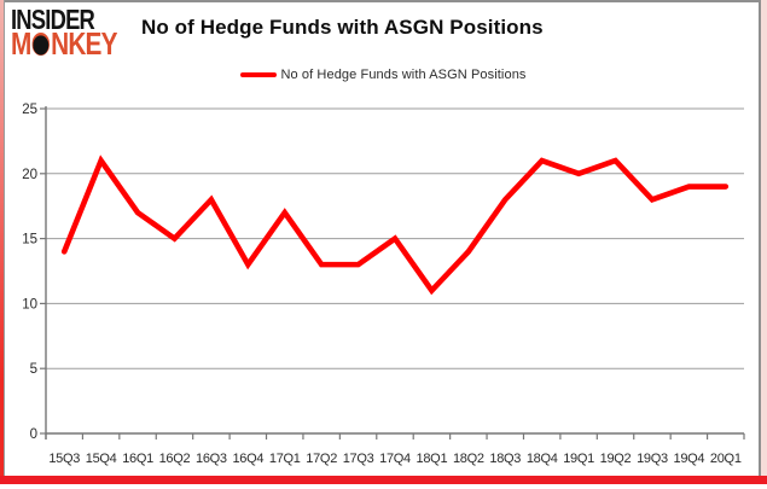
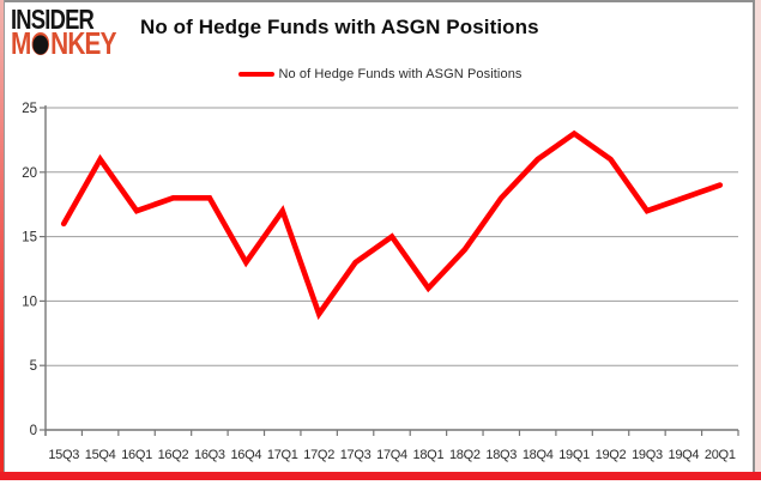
15Q3: 14 -> 16
16Q2: 15 -> 18
17Q2: 13 -> 9
19Q1: 20 -> 23
19Q3: 18 -> 17
19Q4: 19 -> 18
